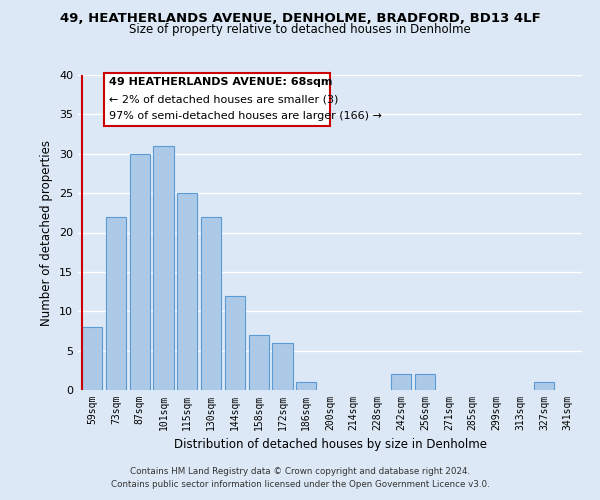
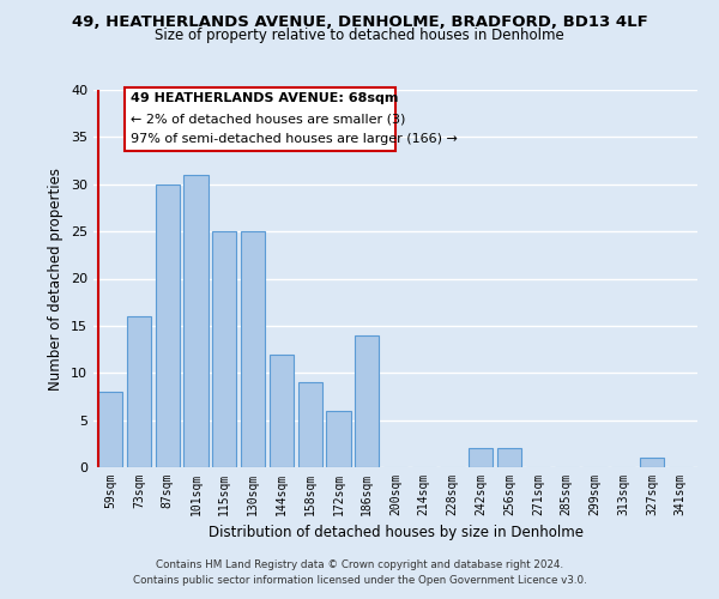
73sqm: 22 -> 16
130sqm: 22 -> 25
158sqm: 7 -> 9
186sqm: 1 -> 14
